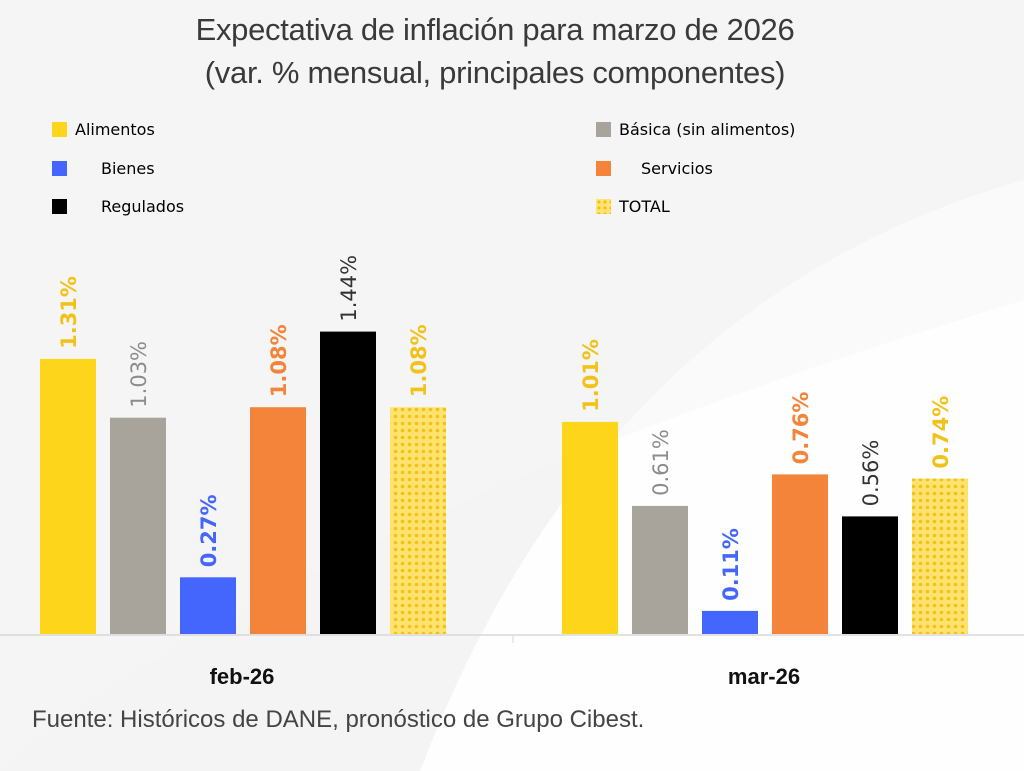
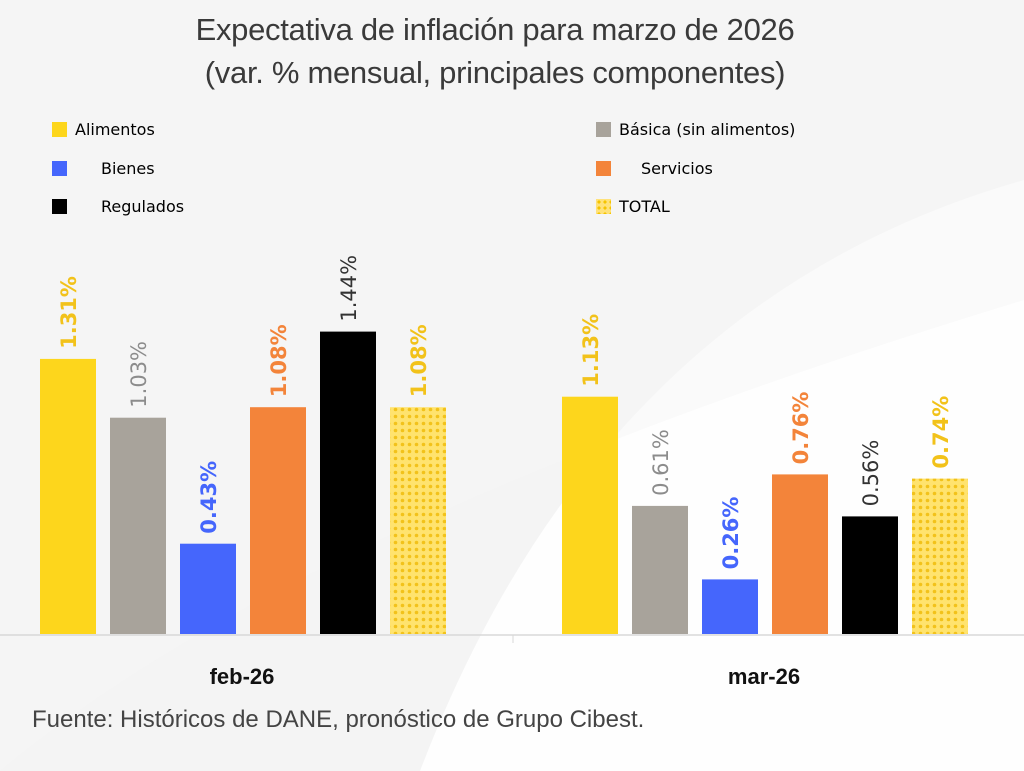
Bienes/feb-26: 0.27% -> 0.43%
Alimentos/mar-26: 1.01% -> 1.13%
Bienes/mar-26: 0.11% -> 0.26%
